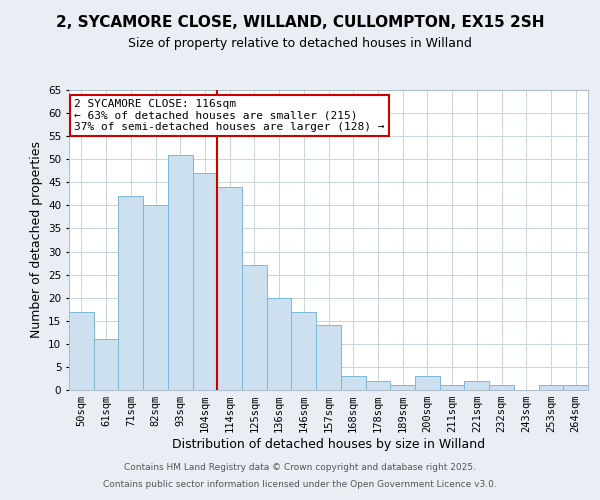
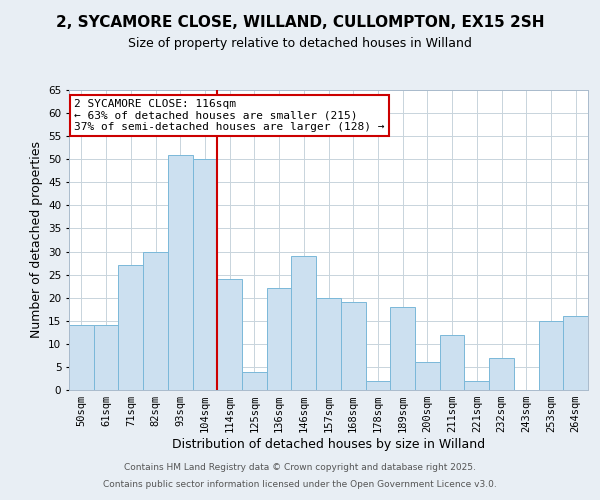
50sqm: 17 -> 14
61sqm: 11 -> 14
71sqm: 42 -> 27
82sqm: 40 -> 30
104sqm: 47 -> 50
114sqm: 44 -> 24
125sqm: 27 -> 4
136sqm: 20 -> 22
146sqm: 17 -> 29
157sqm: 14 -> 20
168sqm: 3 -> 19
189sqm: 1 -> 18
200sqm: 3 -> 6
211sqm: 1 -> 12
232sqm: 1 -> 7
253sqm: 1 -> 15
264sqm: 1 -> 16
